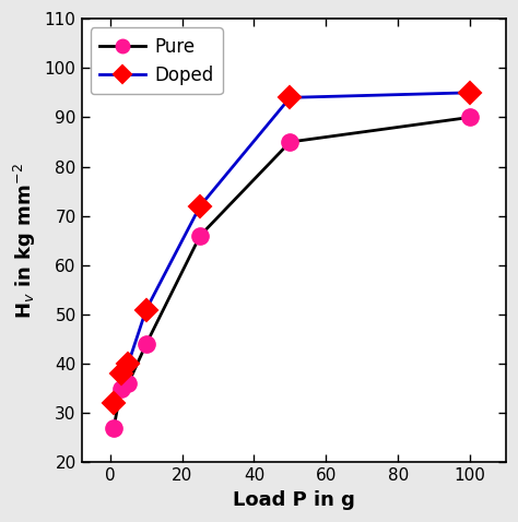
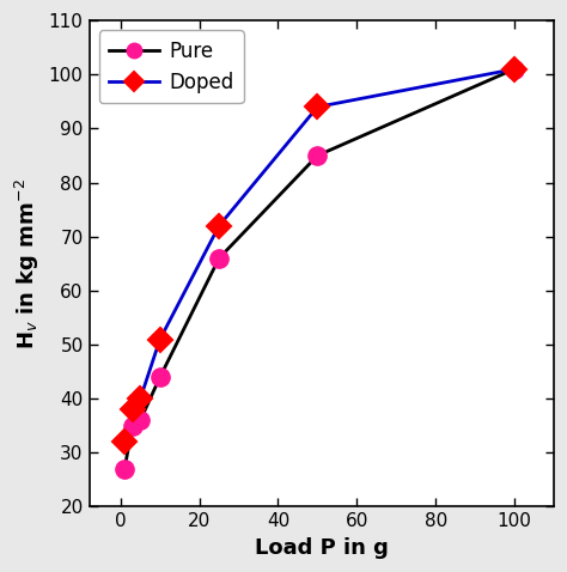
Pure/100: 90 -> 101
Doped/100: 95 -> 101
